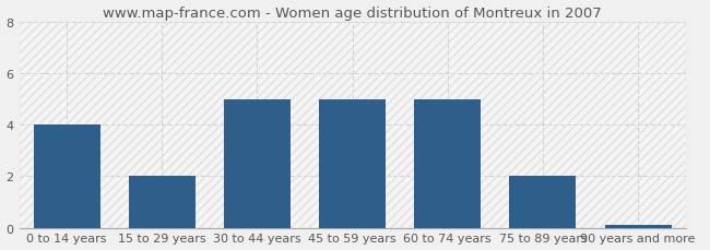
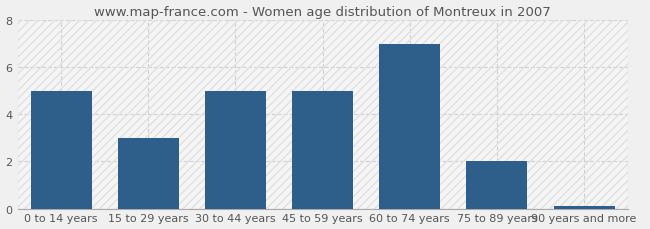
0 to 14 years: 4.0 -> 5.0
15 to 29 years: 2.0 -> 3.0
60 to 74 years: 5.0 -> 7.0
